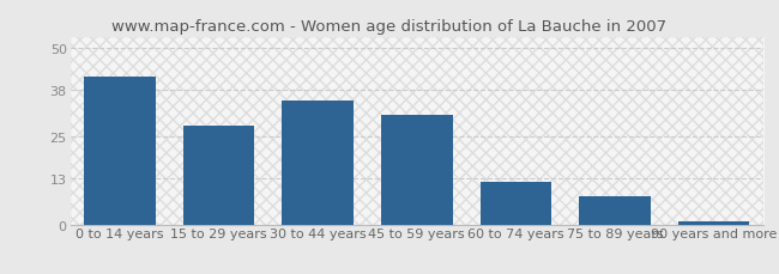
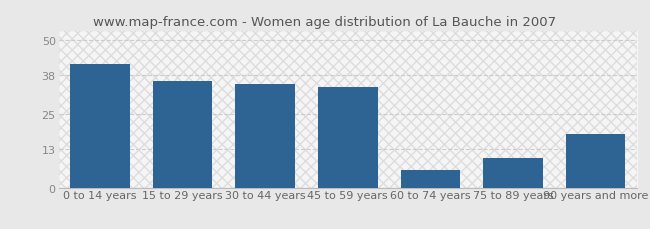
15 to 29 years: 28 -> 36
45 to 59 years: 31 -> 34
60 to 74 years: 12 -> 6
75 to 89 years: 8 -> 10
90 years and more: 1 -> 18
